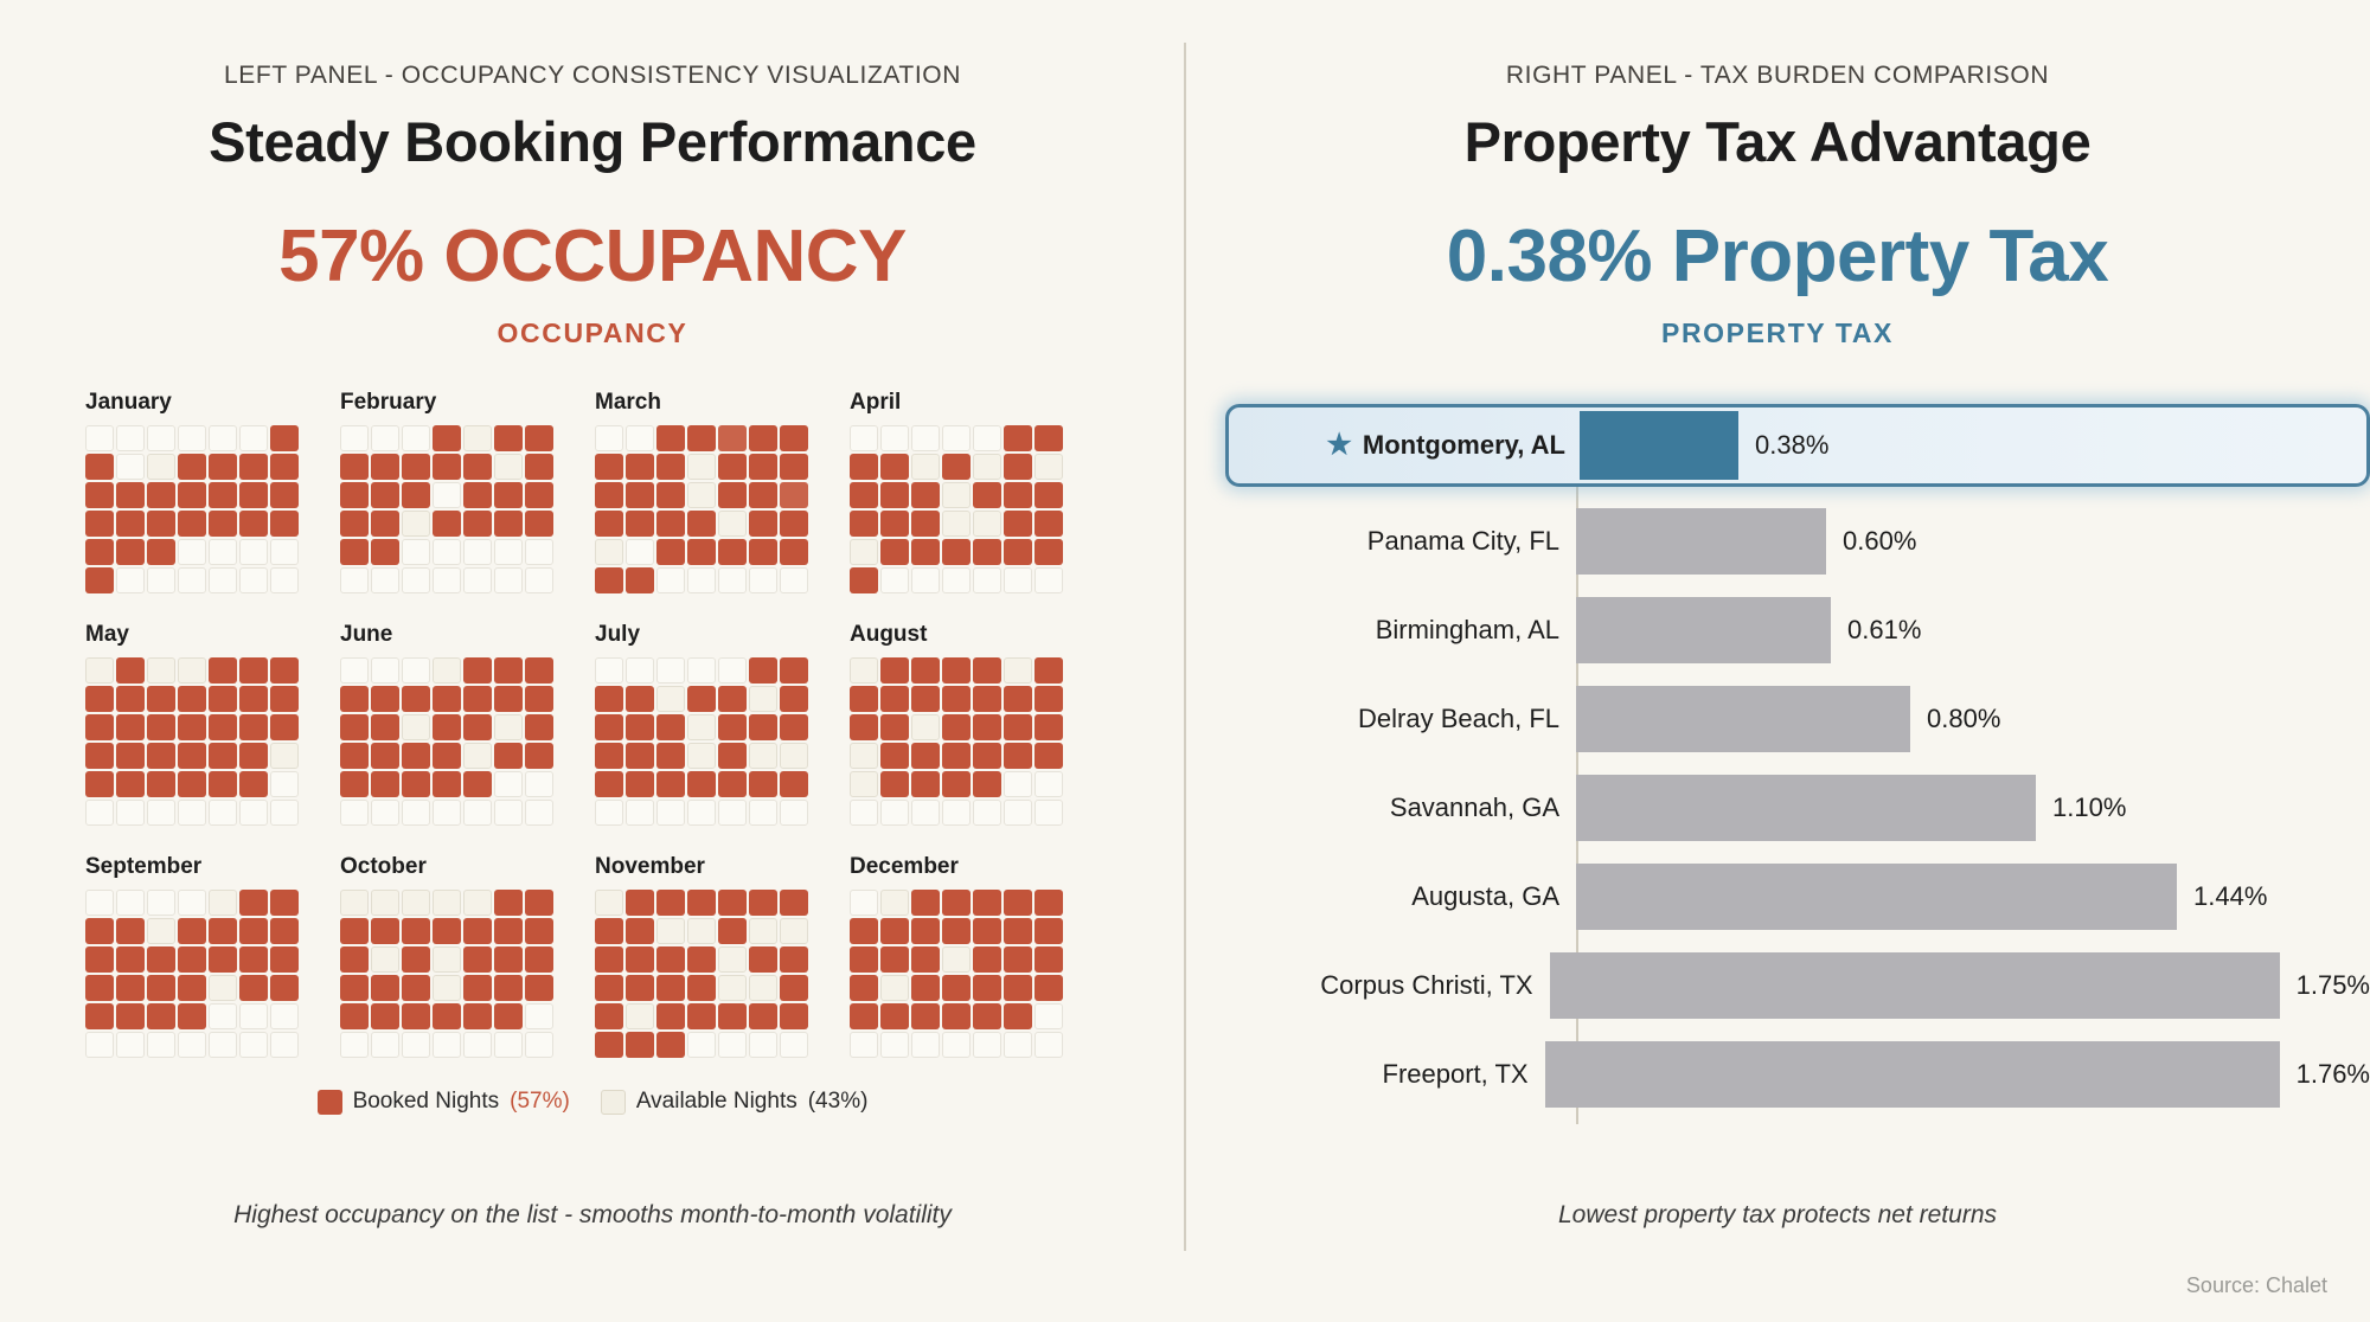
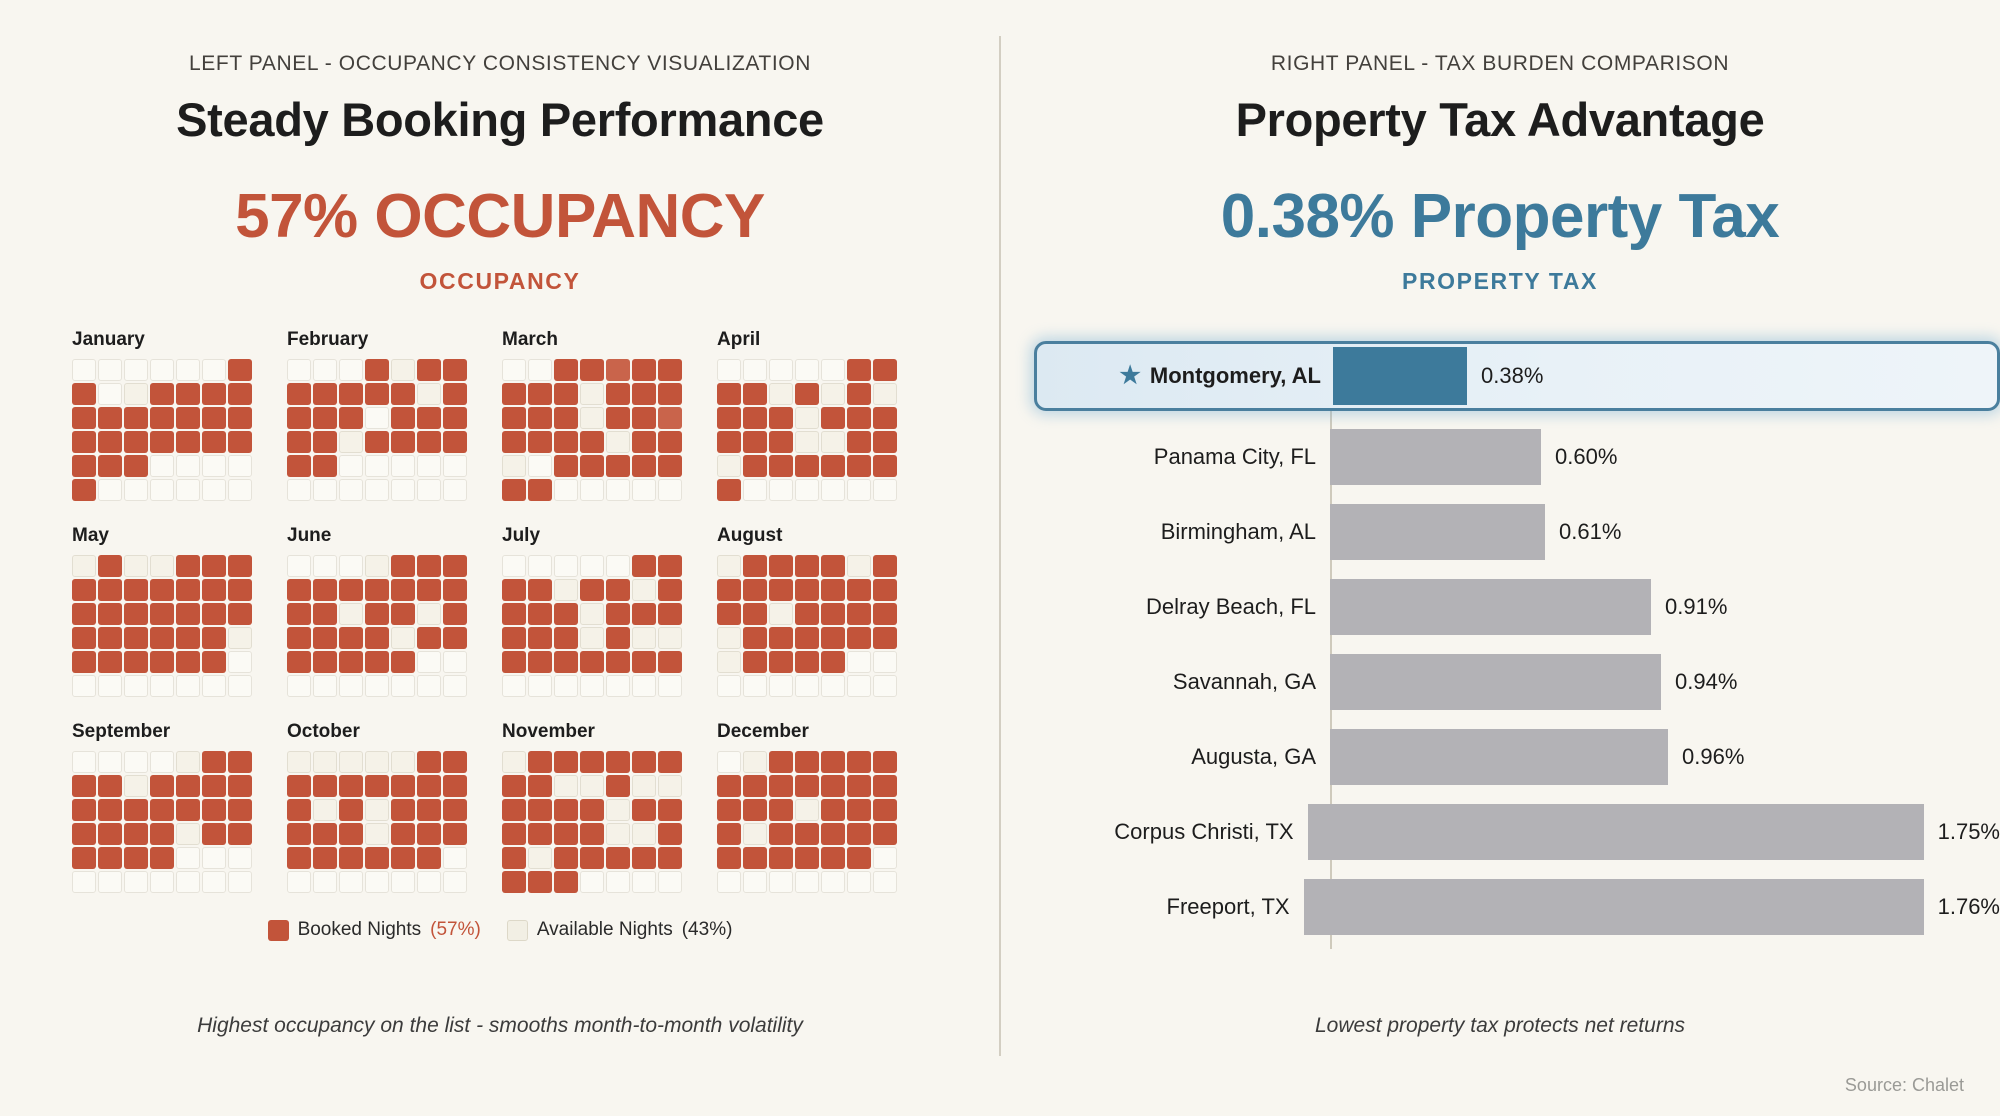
Delray Beach, FL: 0.80% -> 0.91%
Savannah, GA: 1.10% -> 0.94%
Augusta, GA: 1.44% -> 0.96%
